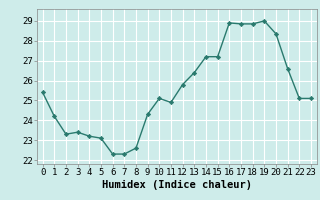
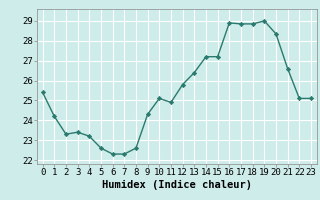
5: 23.1 -> 22.6
